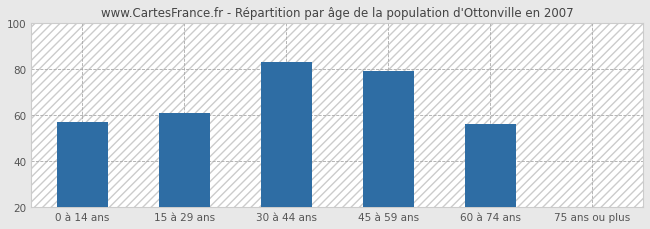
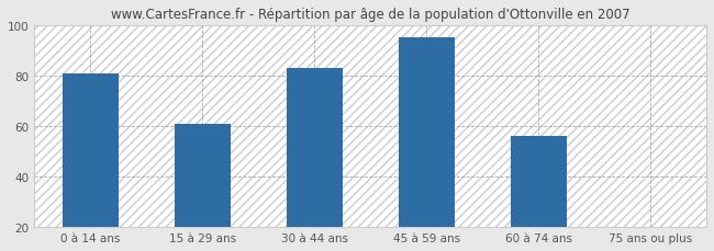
0 à 14 ans: 57 -> 81
45 à 59 ans: 79 -> 95
